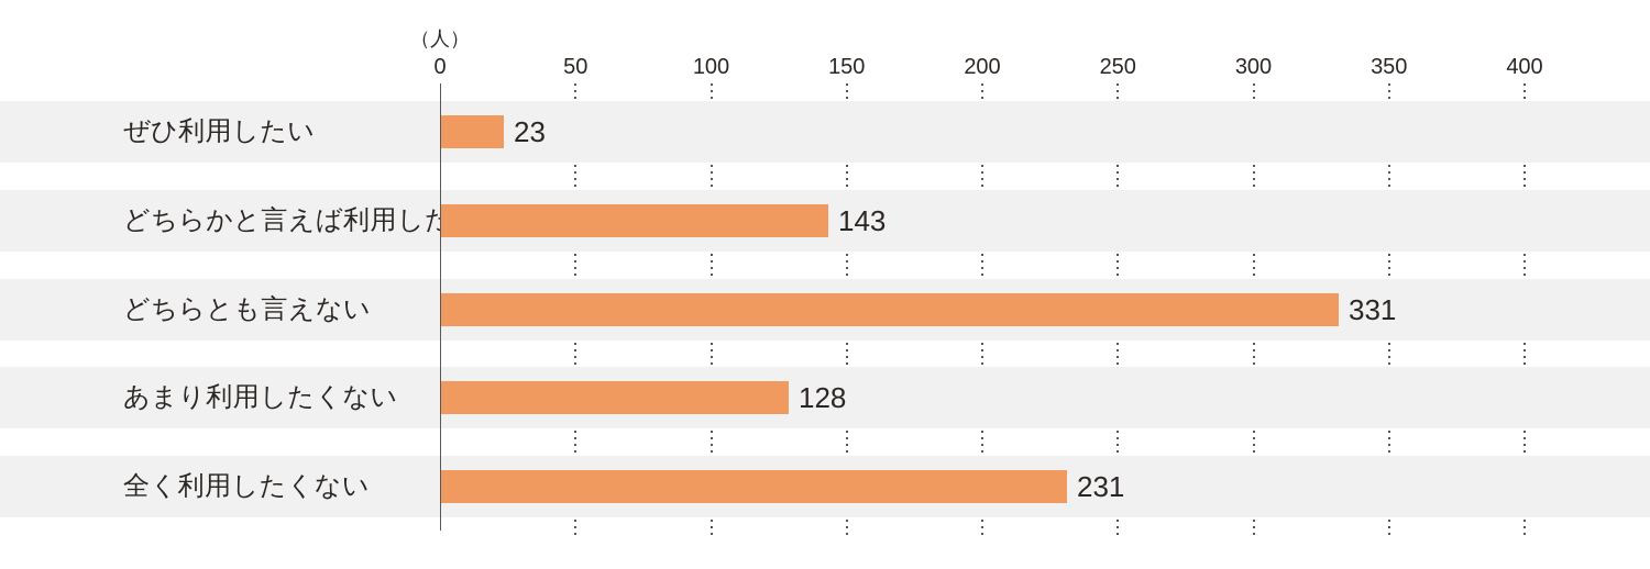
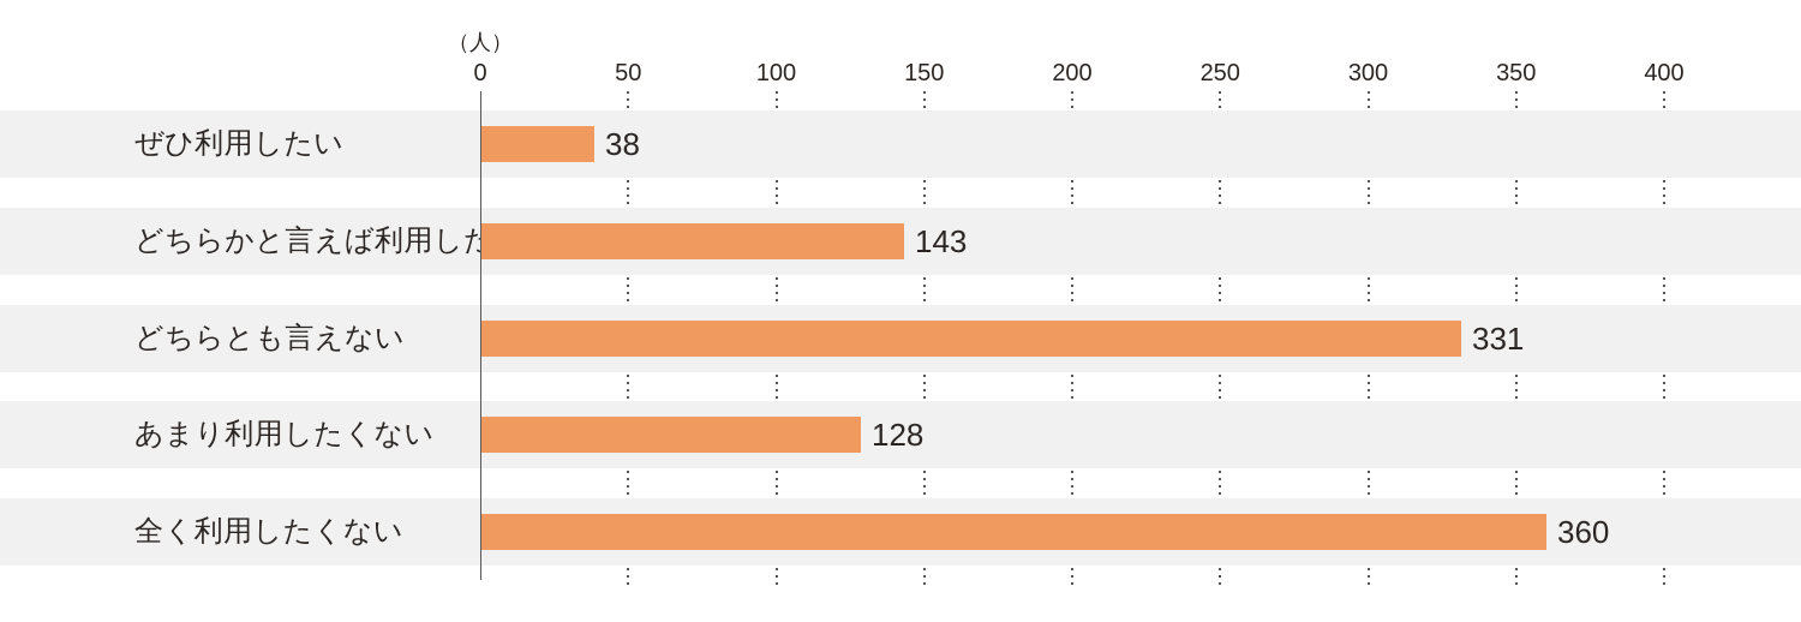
ぜひ利用したい: 23 -> 38
全く利用したくない: 231 -> 360
